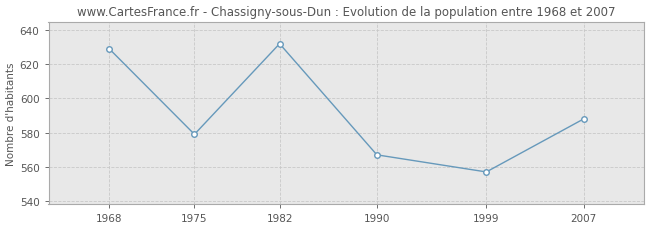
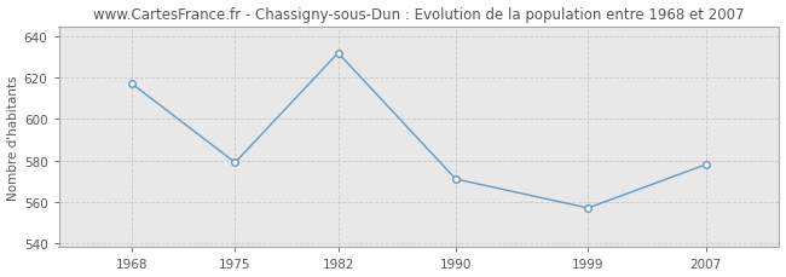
1968: 629 -> 617
1990: 567 -> 571
2007: 588 -> 578
